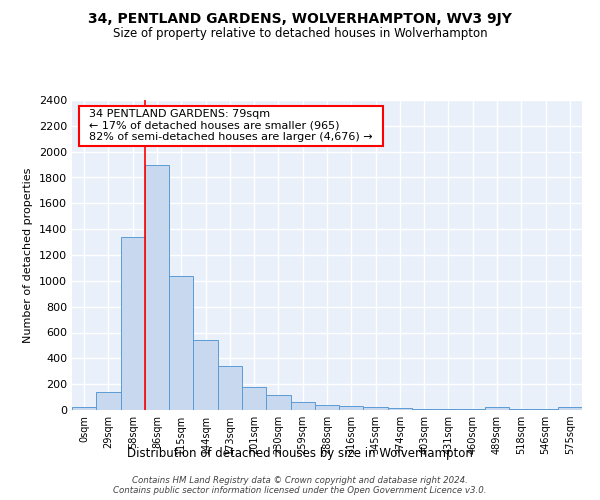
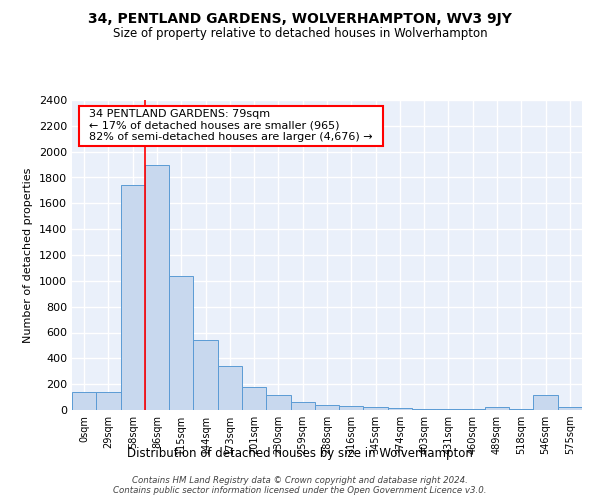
0sqm: 20 -> 140
58sqm: 1340 -> 1740
546sqm: 0 -> 120
